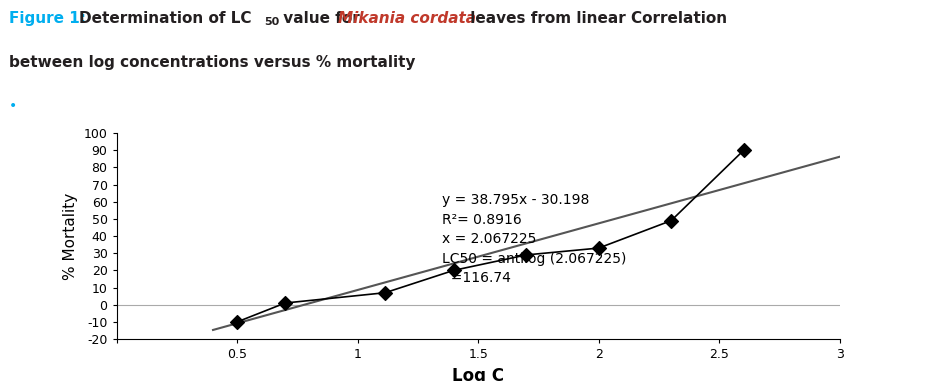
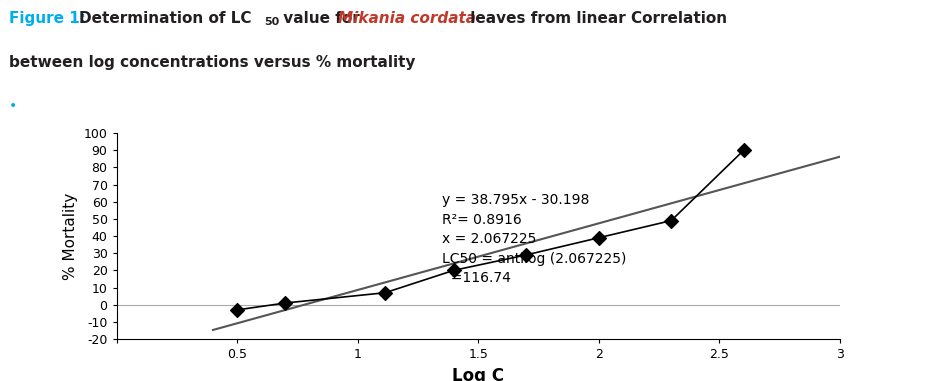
0.5: -10 -> -3
2: 33 -> 39
